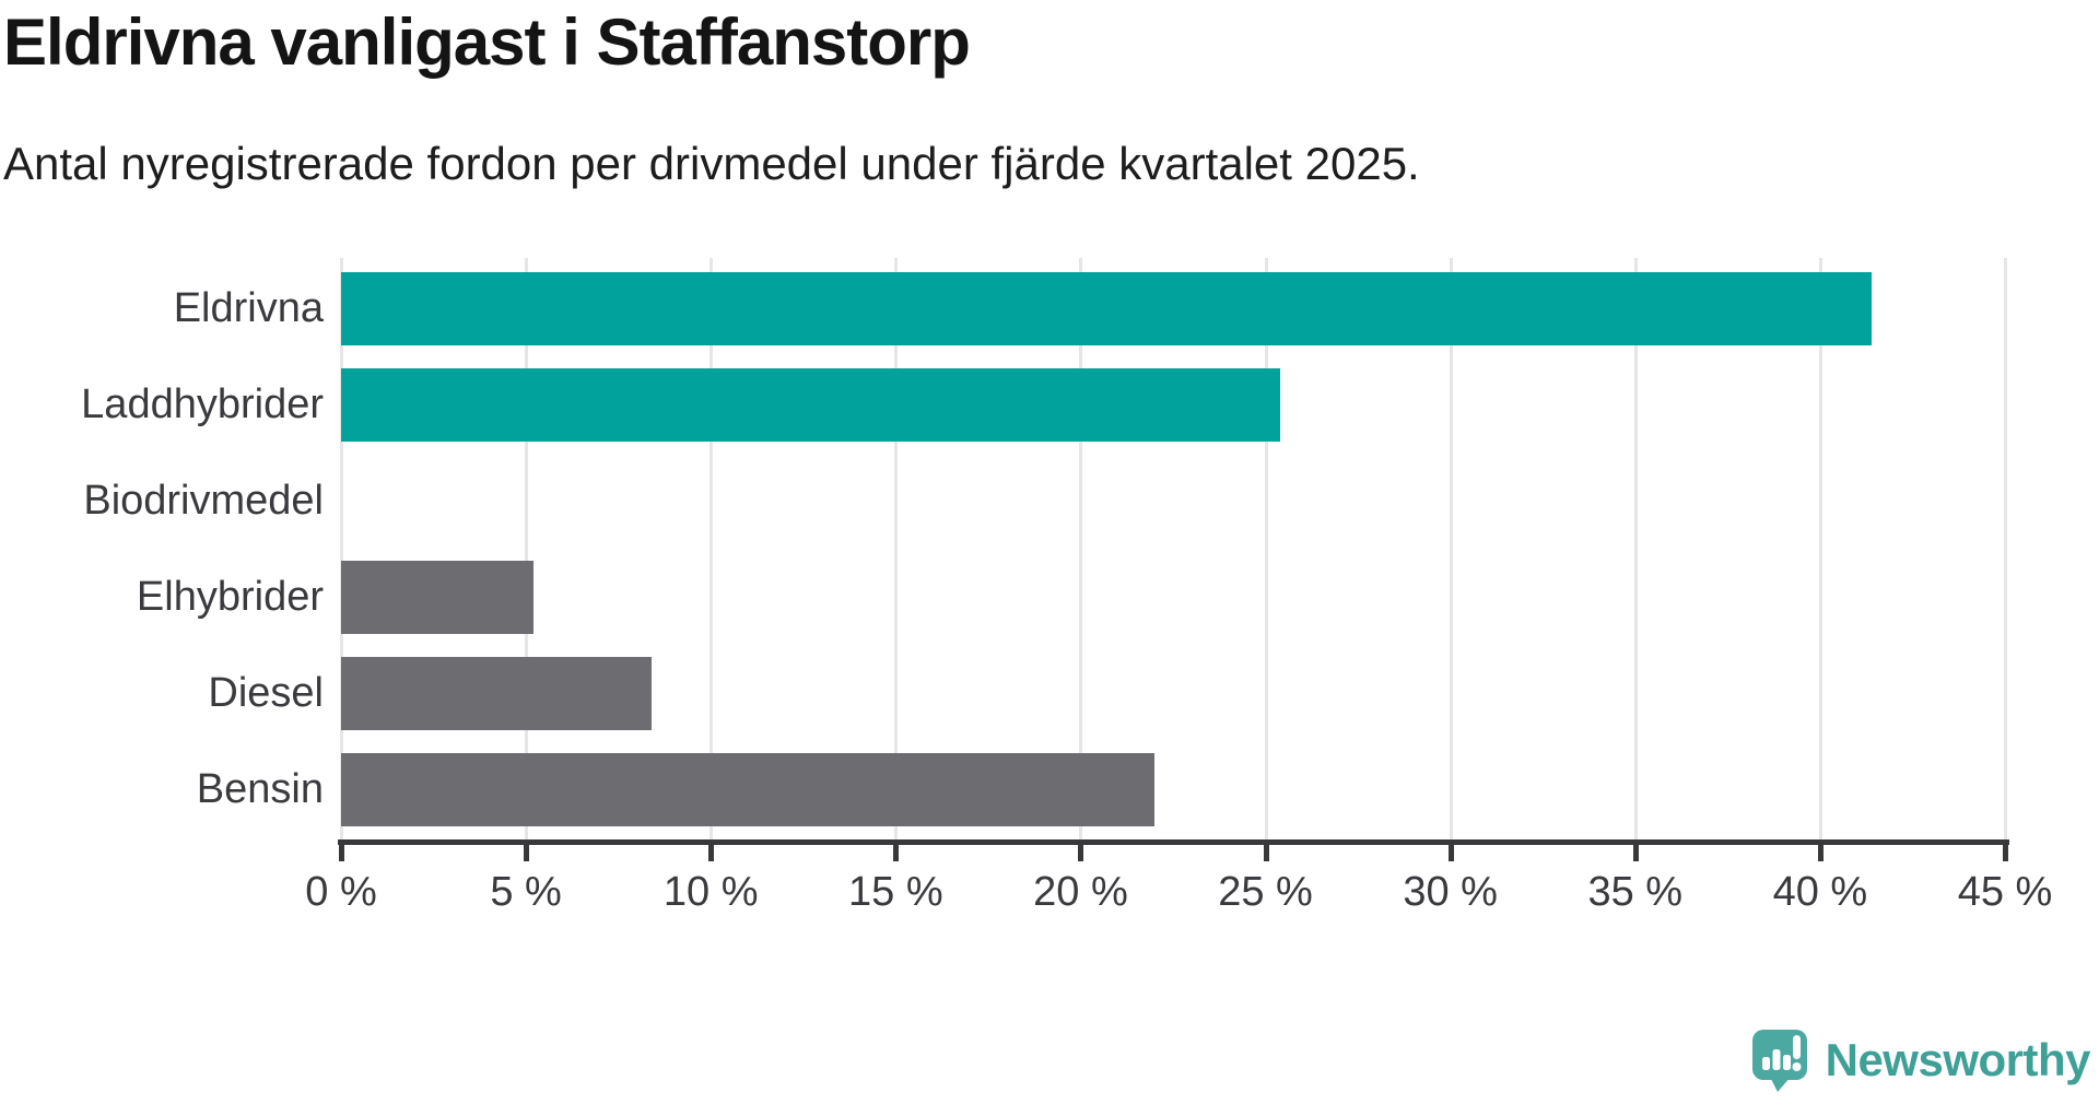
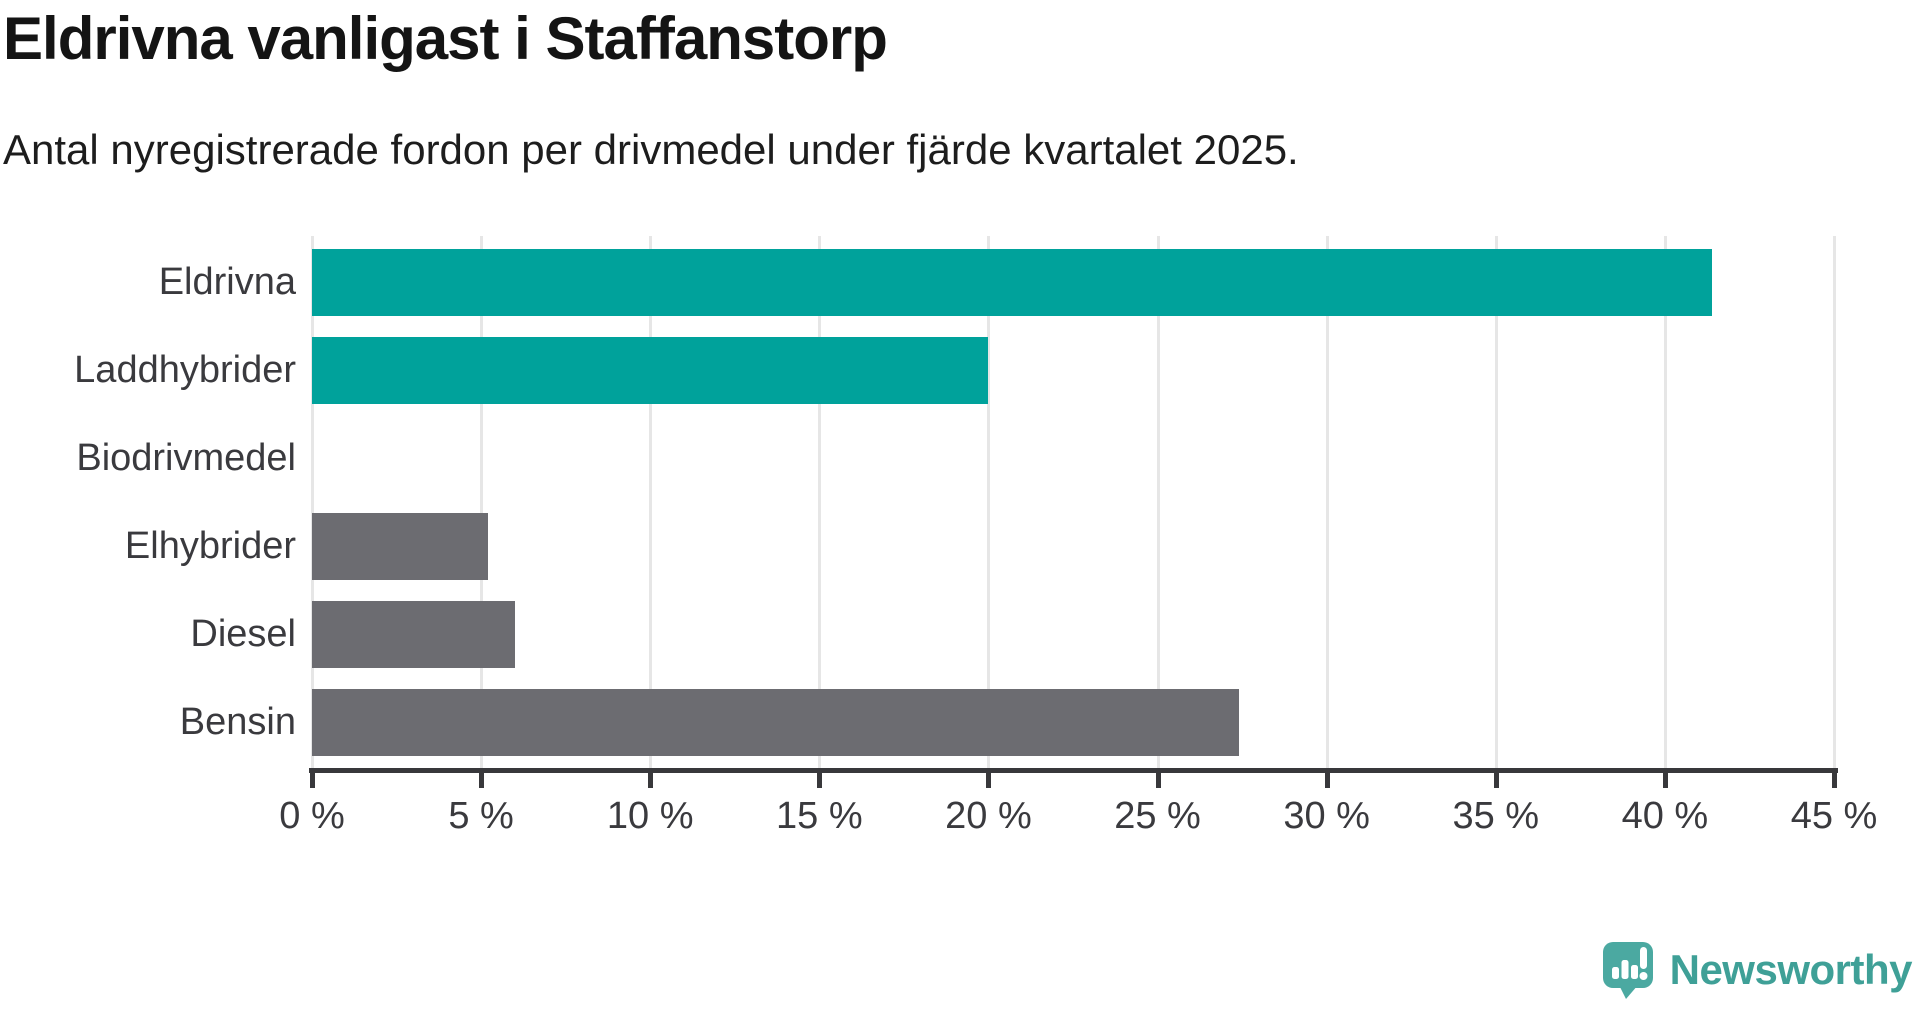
Laddhybrider: 25.4% -> 20.0%
Diesel: 8.4% -> 6.0%
Bensin: 22.0% -> 27.4%
